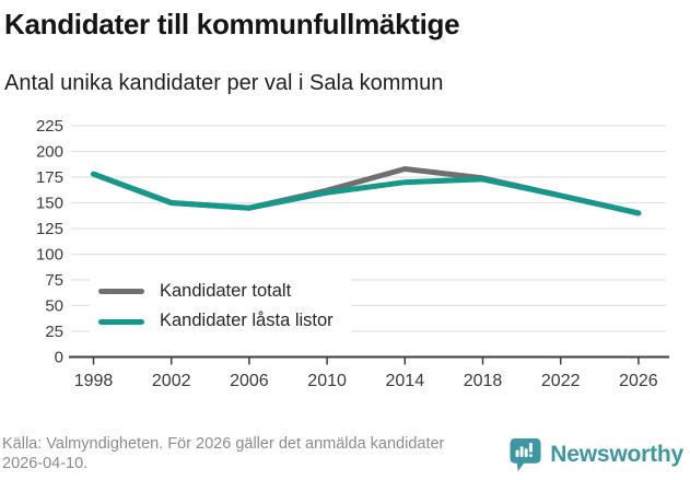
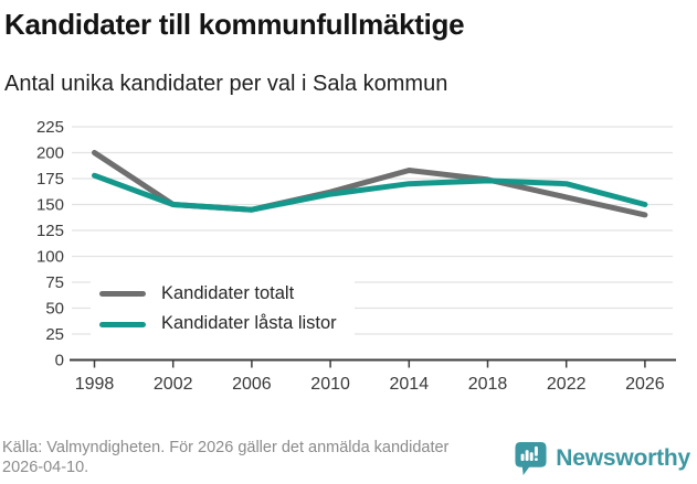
Kandidater totalt/1998: 180 -> 200
Kandidater låsta listor/2022: 160 -> 170
Kandidater låsta listor/2026: 140 -> 150
